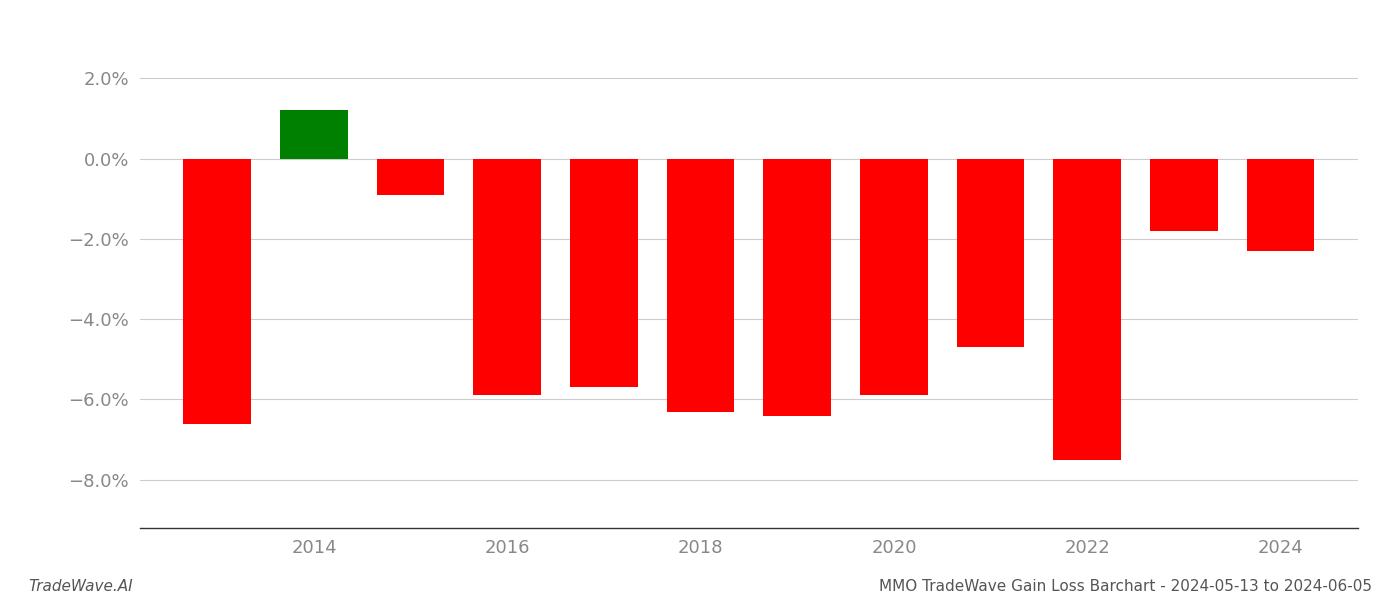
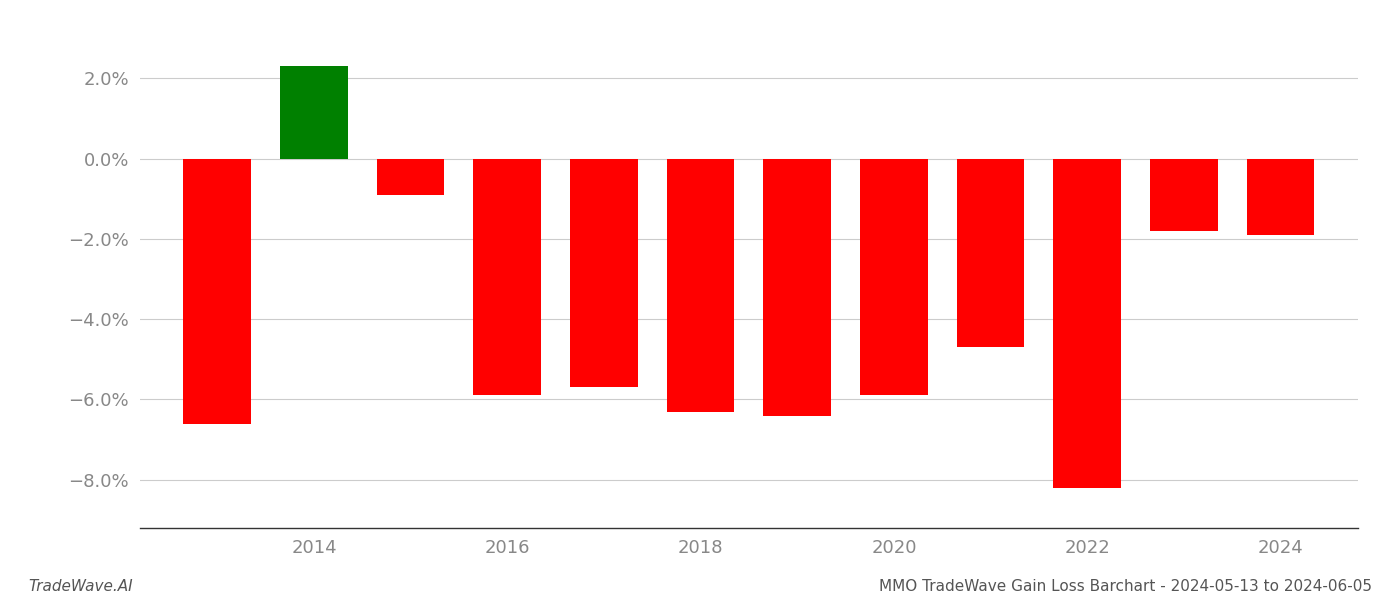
2014: 1.2% -> 2.3%
2022: -7.5% -> -8.2%
2024: -2.3% -> -1.9%
